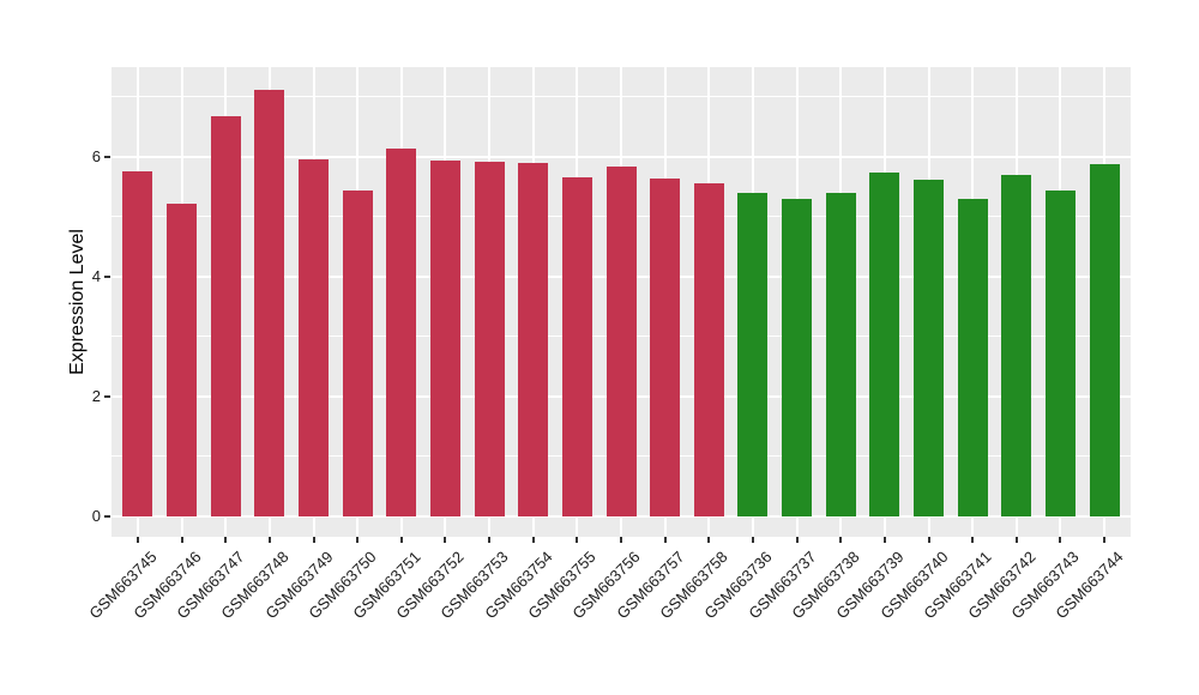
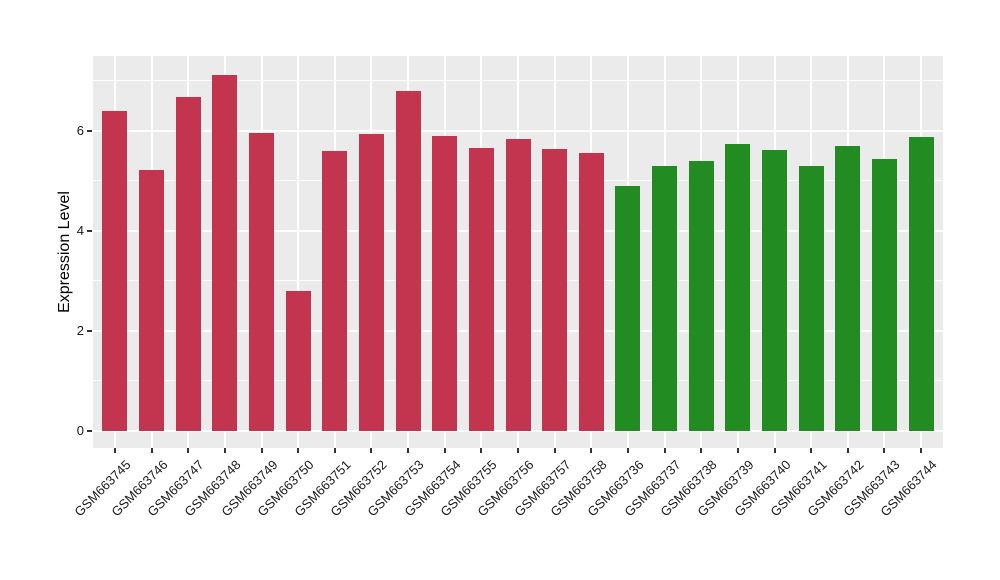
GSM663745: 5.8 -> 6.4
GSM663750: 5.4 -> 2.8
GSM663751: 6.1 -> 5.6
GSM663753: 5.9 -> 6.8
GSM663736: 5.4 -> 4.9
